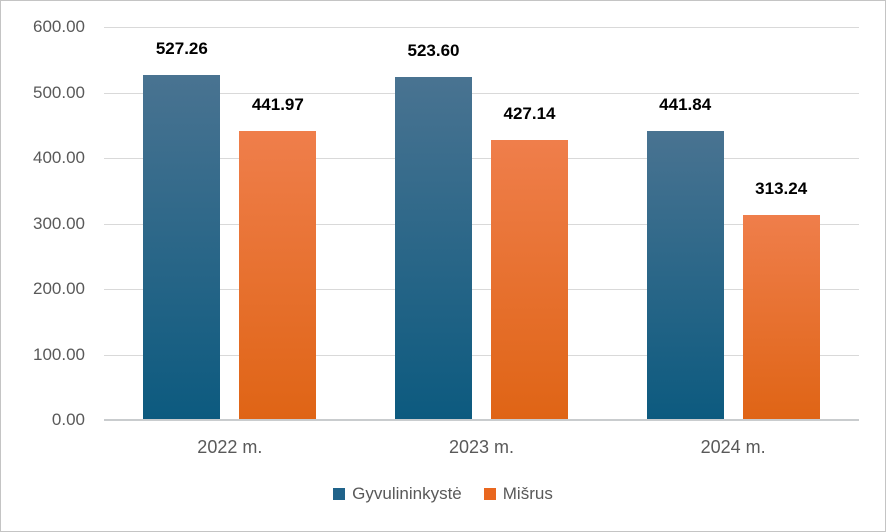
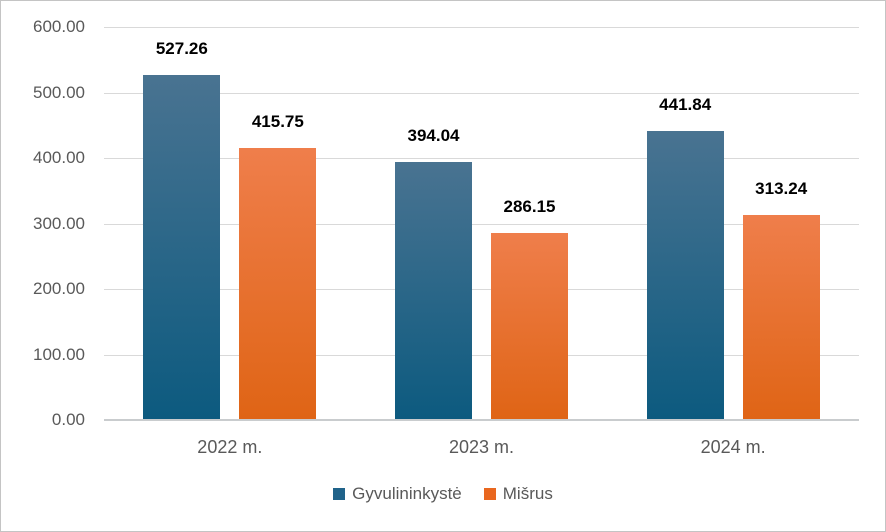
Mišrus/2022 m.: 441.97 -> 415.75
Gyvulininkystė/2023 m.: 523.60 -> 394.04
Mišrus/2023 m.: 427.14 -> 286.15
